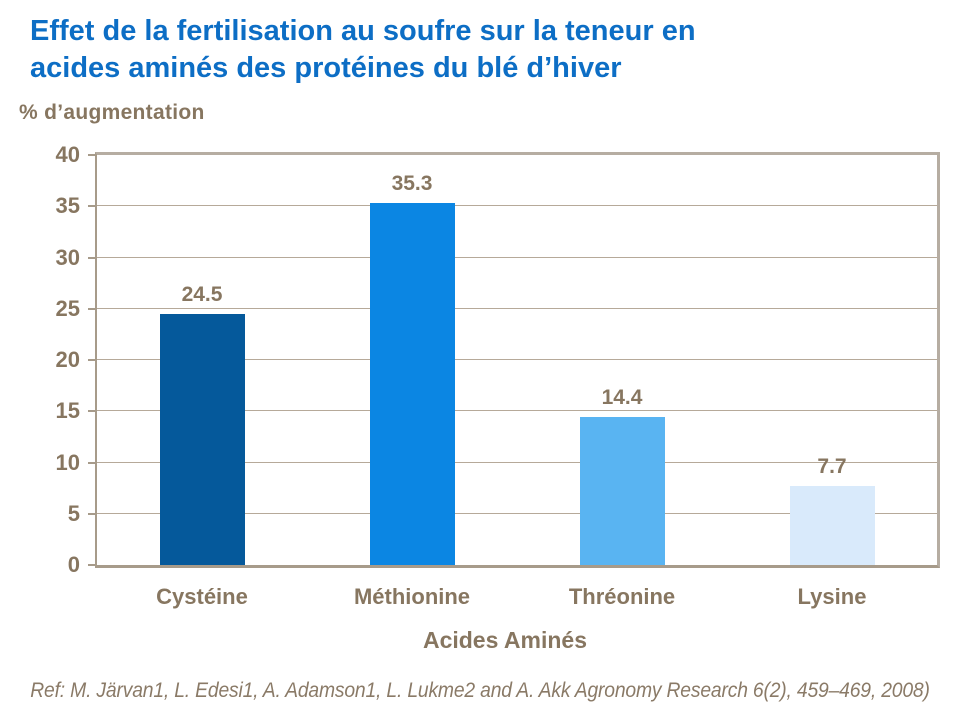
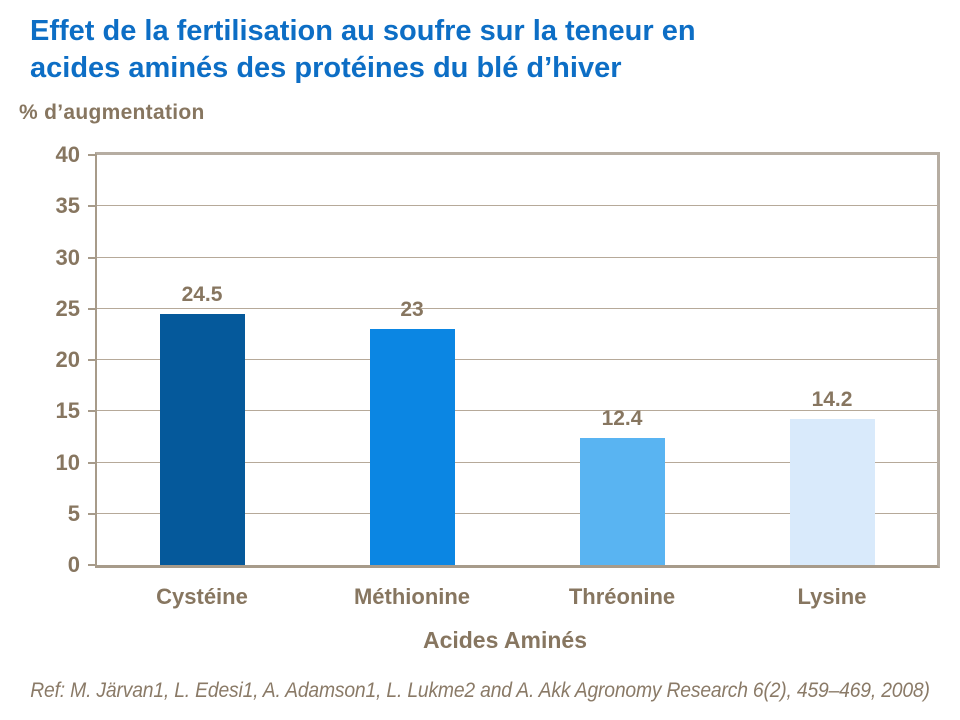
Méthionine: 35.3 -> 23
Thréonine: 14.4 -> 12.4
Lysine: 7.7 -> 14.2
